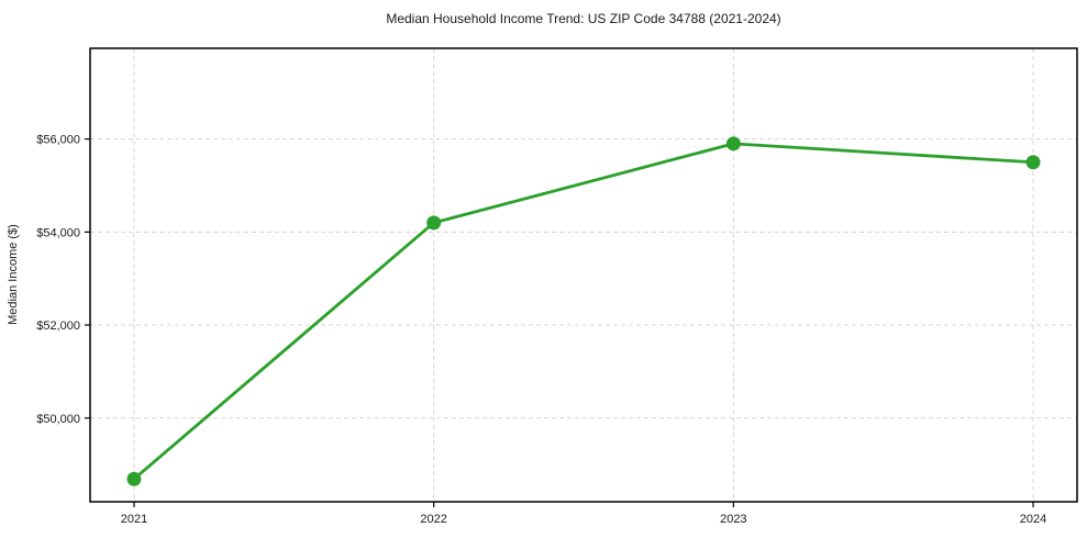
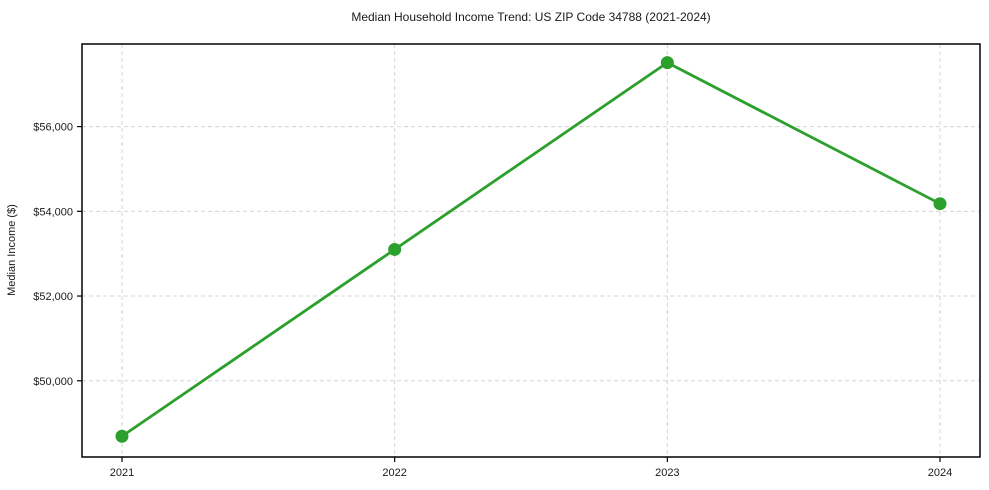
2022: $54200 -> $53100
2023: $55900 -> $57500
2024: $55500 -> $54200
